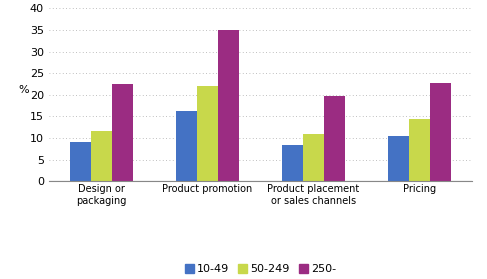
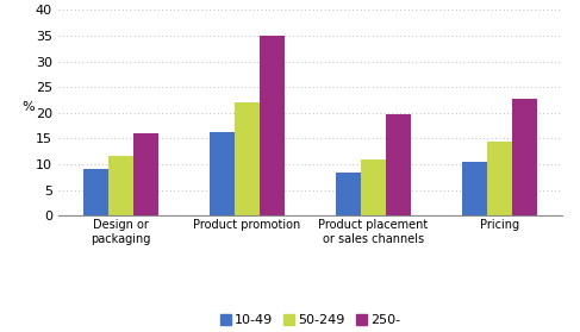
250-/Design or packaging: 22.5 -> 16.0
